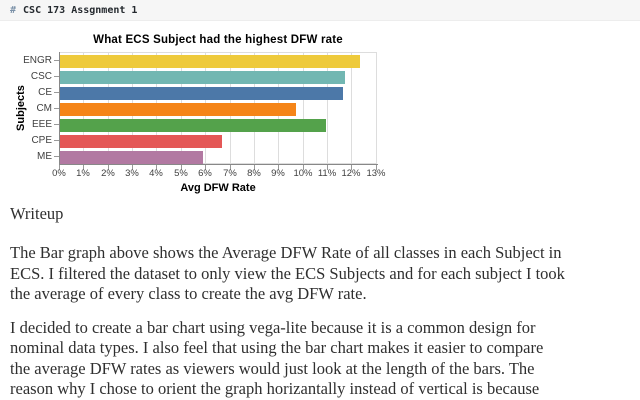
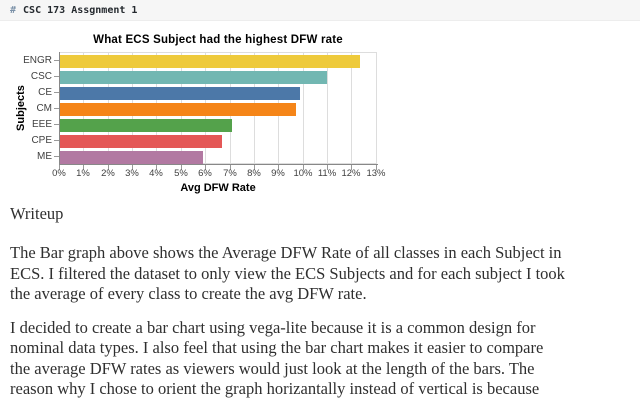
CSC: 11.7% -> 10.9%
CE: 11.6% -> 9.8%
EEE: 10.9% -> 7.0%
